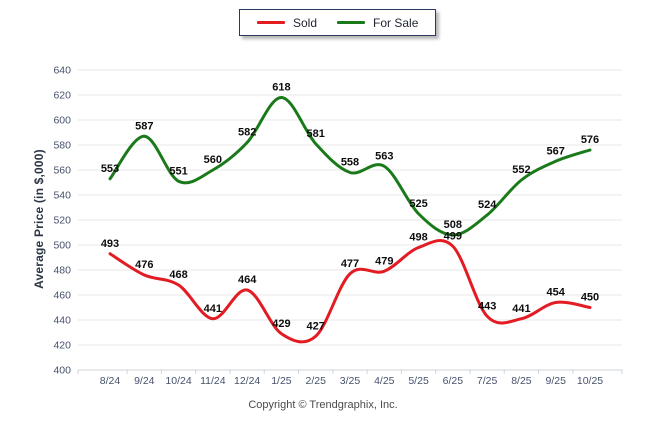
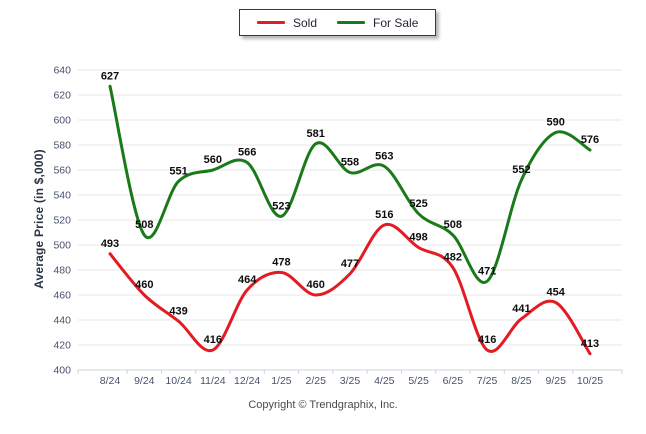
For Sale/8/24: 553 -> 627
Sold/9/24: 476 -> 460
For Sale/9/24: 587 -> 508
Sold/10/24: 468 -> 439
Sold/11/24: 441 -> 416
For Sale/12/24: 582 -> 566
Sold/1/25: 429 -> 478
For Sale/1/25: 618 -> 523
Sold/2/25: 427 -> 460
Sold/4/25: 479 -> 516
Sold/6/25: 499 -> 482
Sold/7/25: 443 -> 416
For Sale/7/25: 524 -> 471
For Sale/9/25: 567 -> 590
Sold/10/25: 450 -> 413
